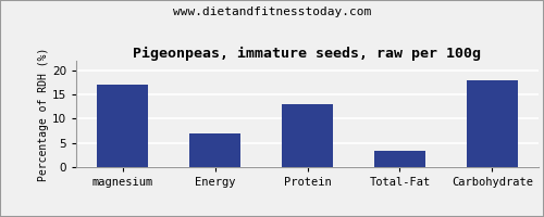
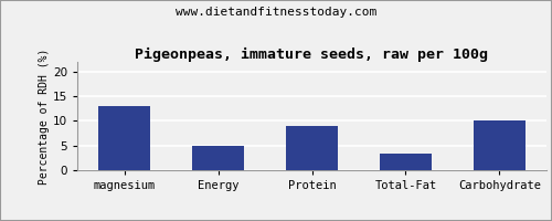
magnesium: 17.0 -> 13.0
Energy: 7.0 -> 5.0
Protein: 13.0 -> 9.0
Carbohydrate: 18.0 -> 10.0
